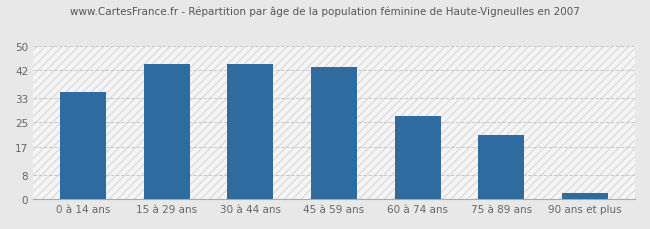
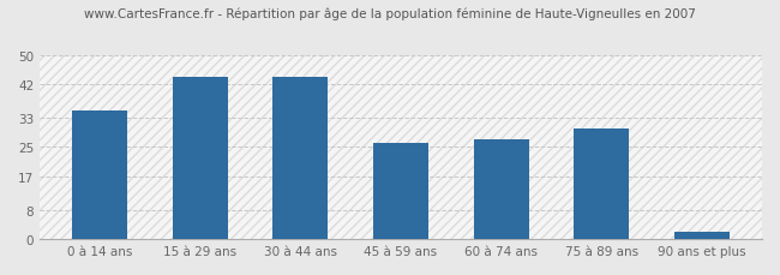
45 à 59 ans: 43 -> 26
75 à 89 ans: 21 -> 30
